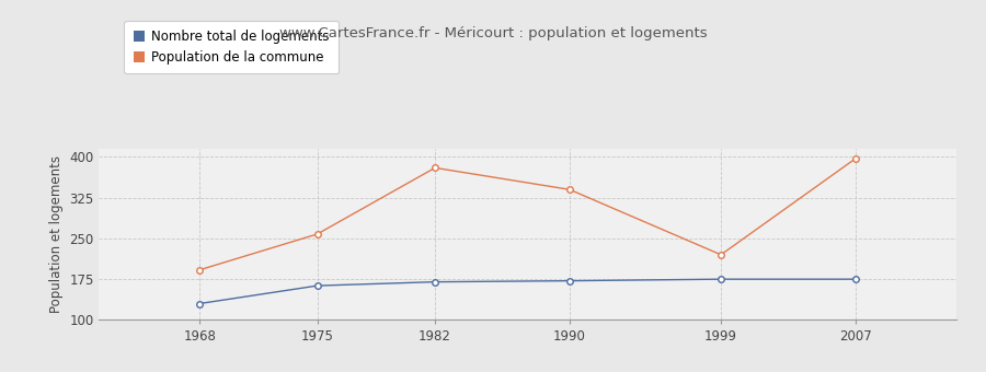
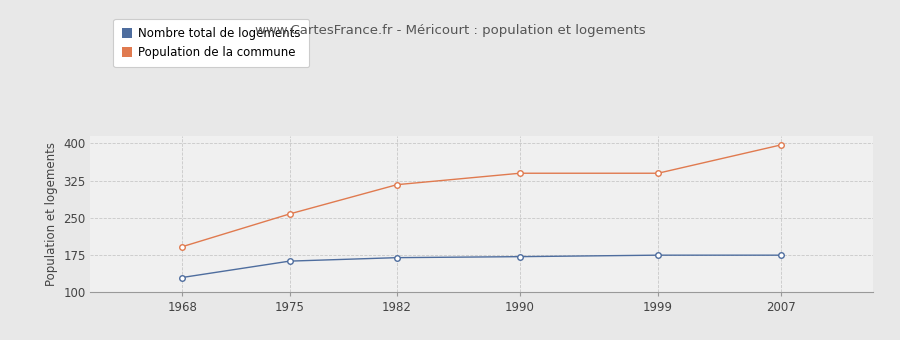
Population de la commune/1982: 380 -> 317
Population de la commune/1999: 220 -> 340
